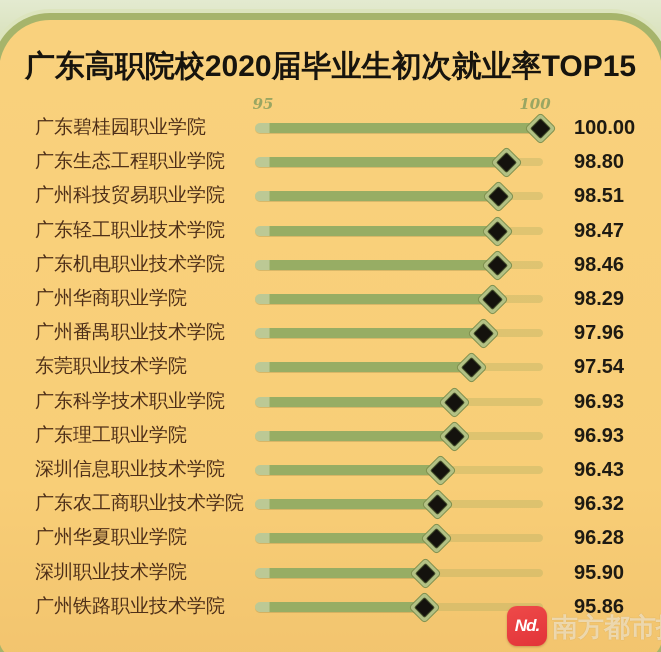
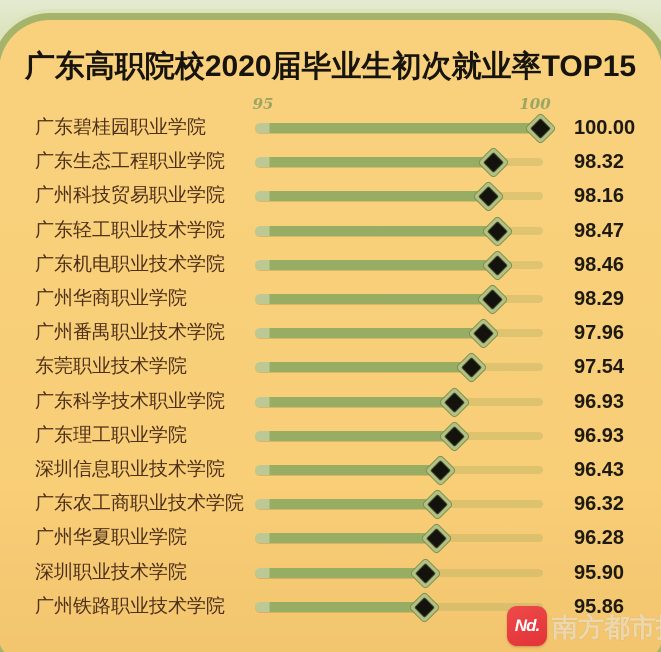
广东生态工程职业学院: 98.80 -> 98.32
广州科技贸易职业学院: 98.51 -> 98.16
